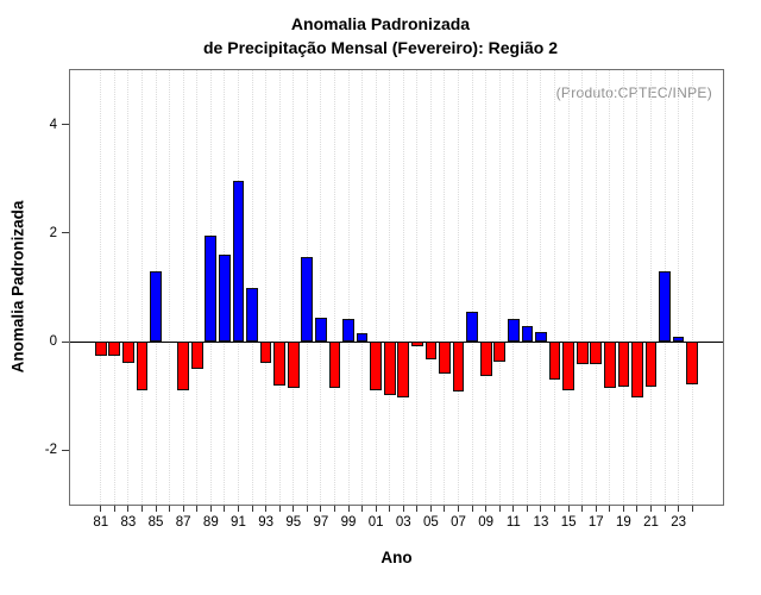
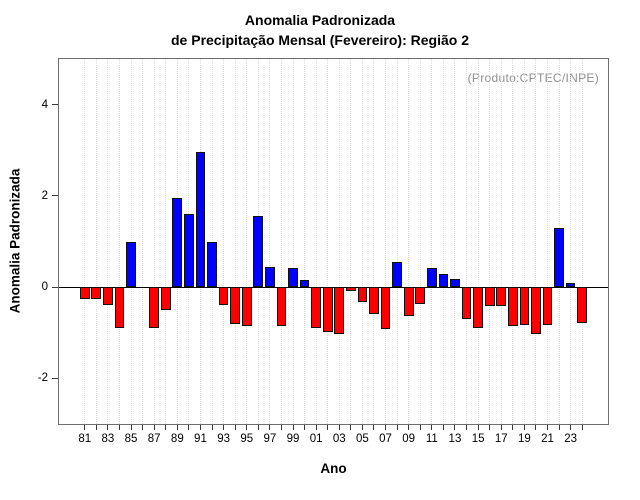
85: 1.3 -> 1.0
